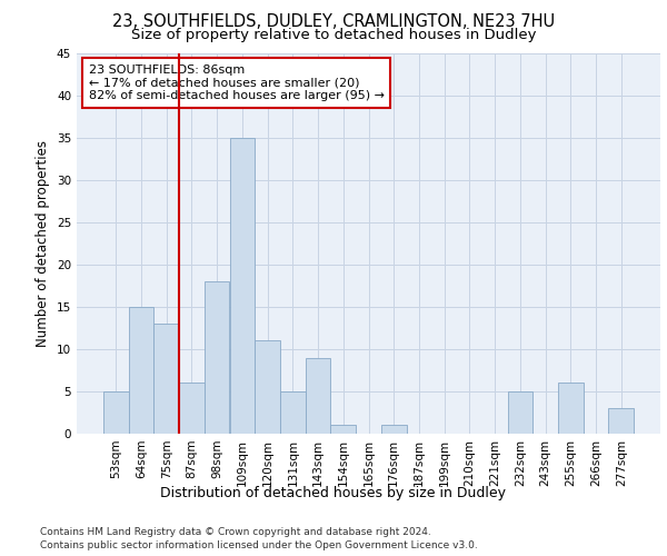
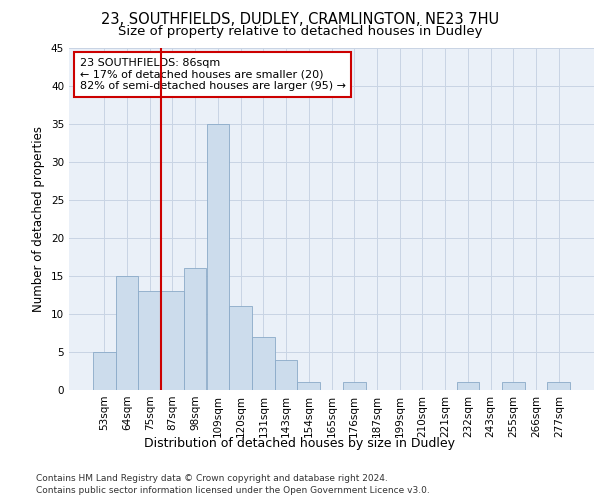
87sqm: 6 -> 13
98sqm: 18 -> 16
131sqm: 5 -> 7
143sqm: 9 -> 4
232sqm: 5 -> 1
255sqm: 6 -> 1
277sqm: 3 -> 1
